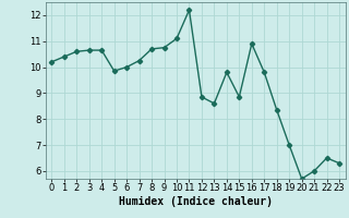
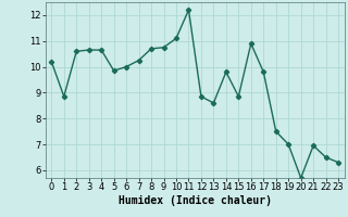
1: 10.40 -> 8.85
18: 8.35 -> 7.50
21: 6.00 -> 6.95
